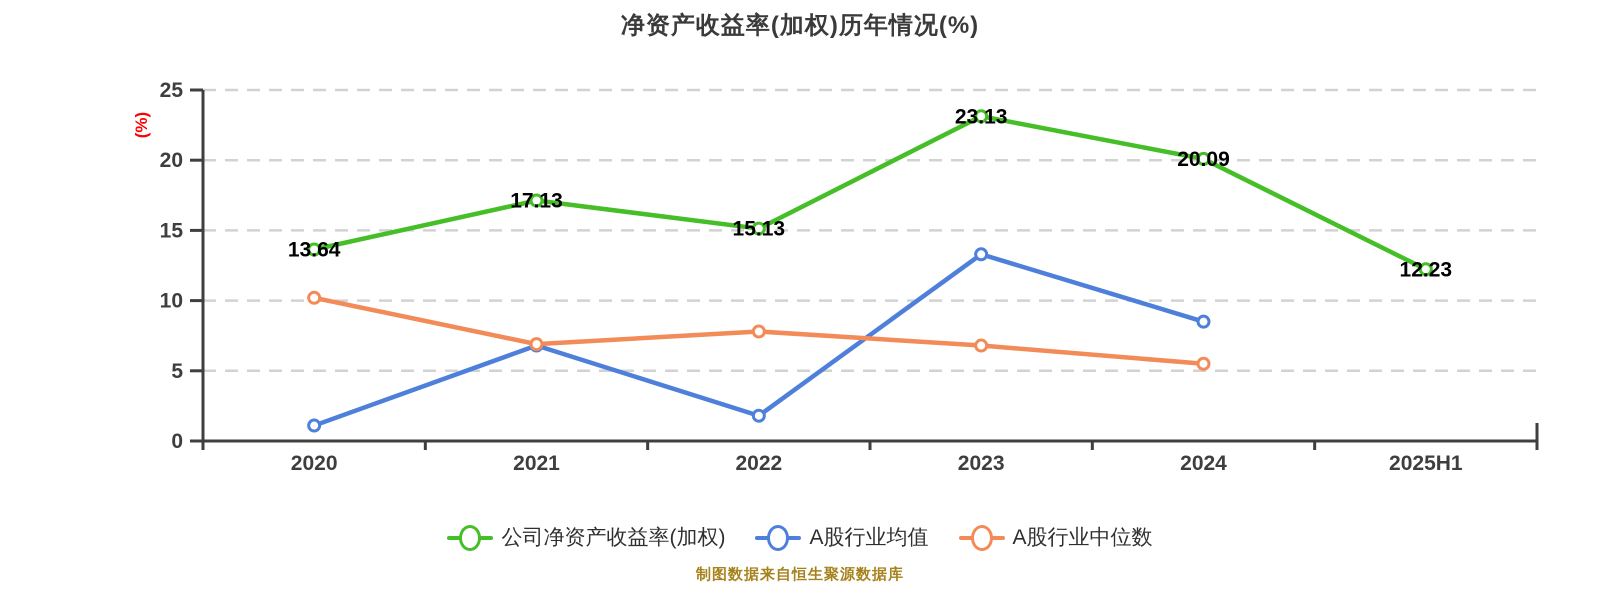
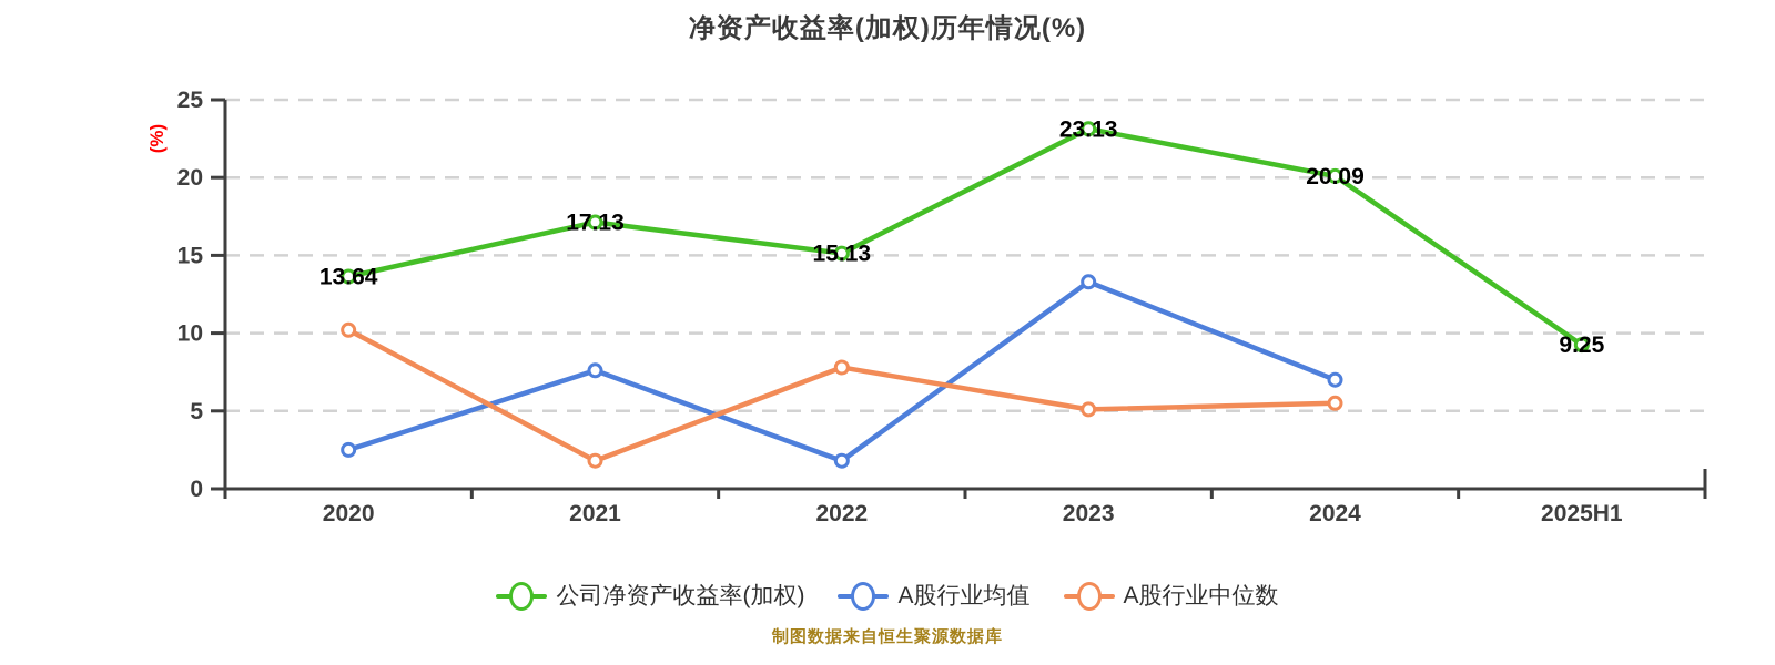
A股行业均值/2020: 1.1 -> 2.5
A股行业均值/2021: 6.8 -> 7.6
A股行业中位数/2021: 6.9 -> 1.8
A股行业中位数/2023: 6.8 -> 5.1
A股行业均值/2024: 8.5 -> 7.0
公司净资产收益率(加权)/2025H1: 12.23 -> 9.25
